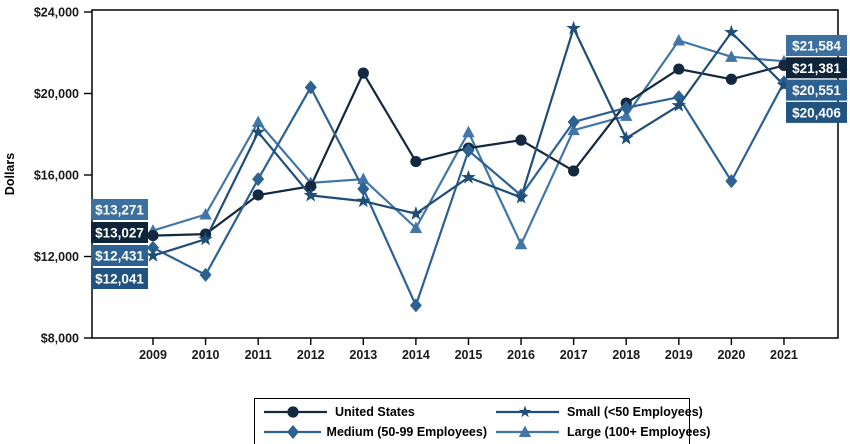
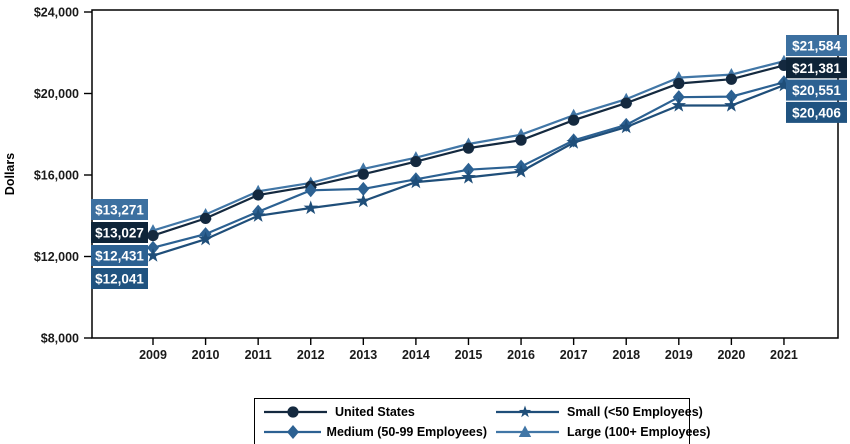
United States/2010: $13100 -> $13900
Medium (50-99 Employees)/2010: $11100 -> $13100
Medium (50-99 Employees)/2011: $15800 -> $14200
Small (<50 Employees)/2011: $18100 -> $14000
Large (100+ Employees)/2011: $18600 -> $15200
Medium (50-99 Employees)/2012: $20300 -> $15200
Small (<50 Employees)/2012: $15000 -> $14400
United States/2013: $21000 -> $16000
Large (100+ Employees)/2013: $15800 -> $16300
Medium (50-99 Employees)/2014: $9600 -> $15800
Small (<50 Employees)/2014: $14100 -> $15600
Large (100+ Employees)/2014: $13400 -> $16800
Medium (50-99 Employees)/2015: $17200 -> $16300
Large (100+ Employees)/2015: $18100 -> $17500
Medium (50-99 Employees)/2016: $15000 -> $16400
Small (<50 Employees)/2016: $14900 -> $16200
Large (100+ Employees)/2016: $12600 -> $18000
United States/2017: $16200 -> $18700
Medium (50-99 Employees)/2017: $18600 -> $17700
Small (<50 Employees)/2017: $23200 -> $17600
Large (100+ Employees)/2017: $18200 -> $18900
Medium (50-99 Employees)/2018: $19300 -> $18500
Small (<50 Employees)/2018: $17800 -> $18400
Large (100+ Employees)/2018: $18900 -> $19700
United States/2019: $21200 -> $20500
Large (100+ Employees)/2019: $22600 -> $20800
Medium (50-99 Employees)/2020: $15700 -> $19800
Small (<50 Employees)/2020: $23000 -> $19400
Large (100+ Employees)/2020: $21800 -> $20900
